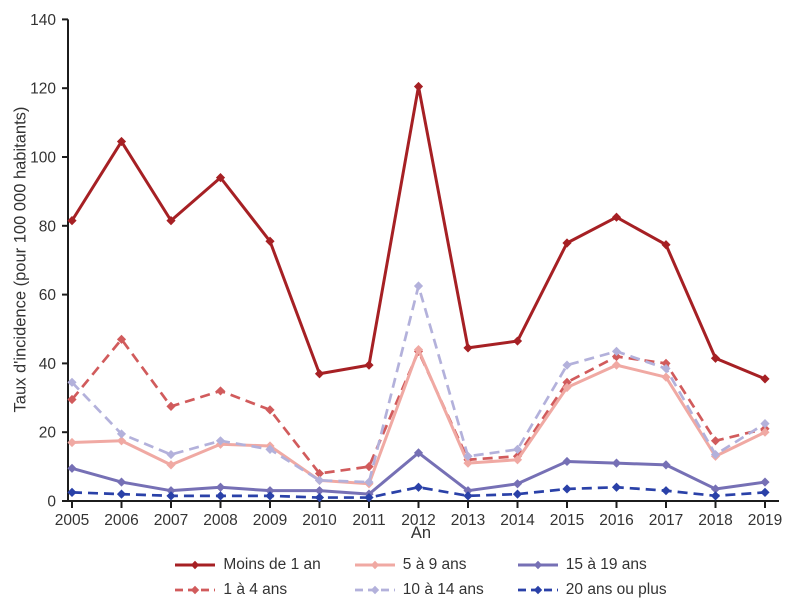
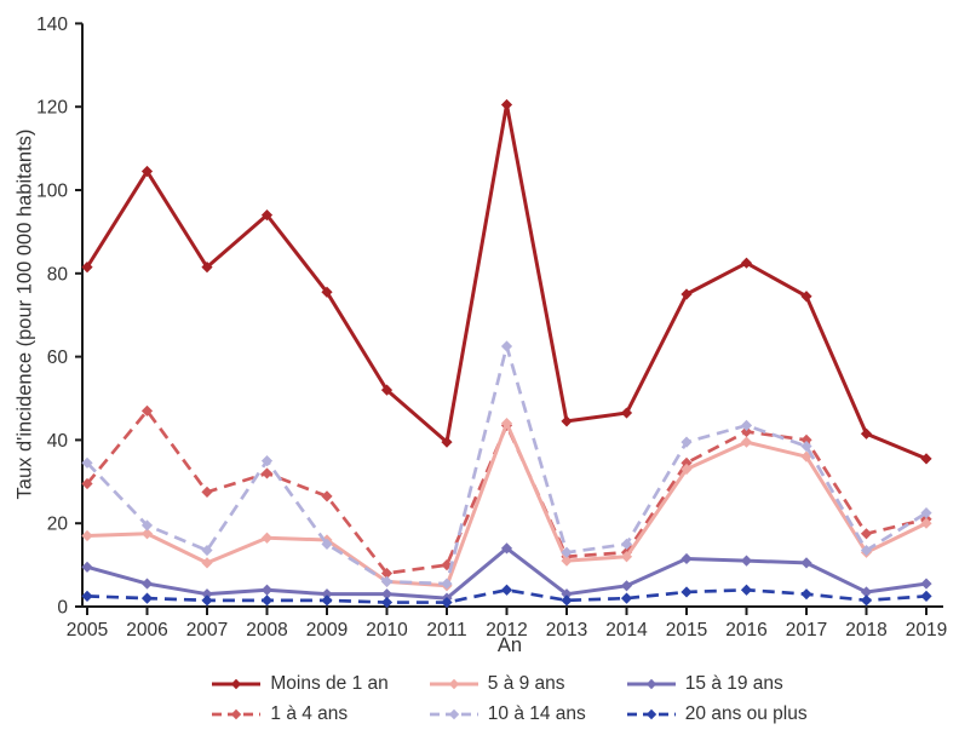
10 à 14 ans/2008: 18 -> 35
Moins de 1 an/2010: 37 -> 52
